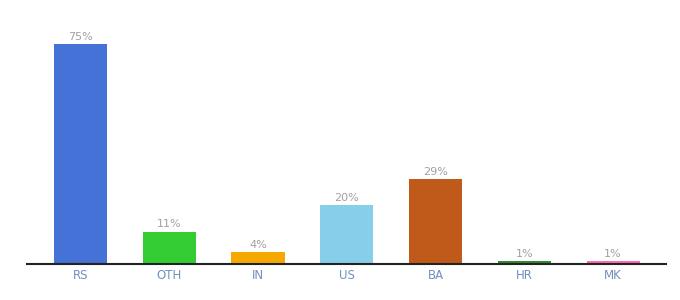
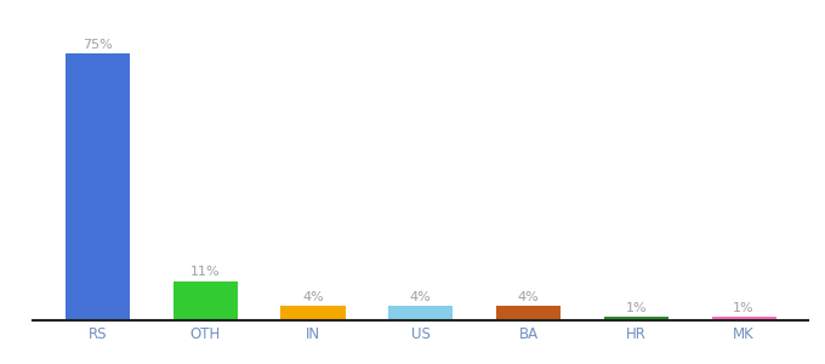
US: 20% -> 4%
BA: 29% -> 4%
